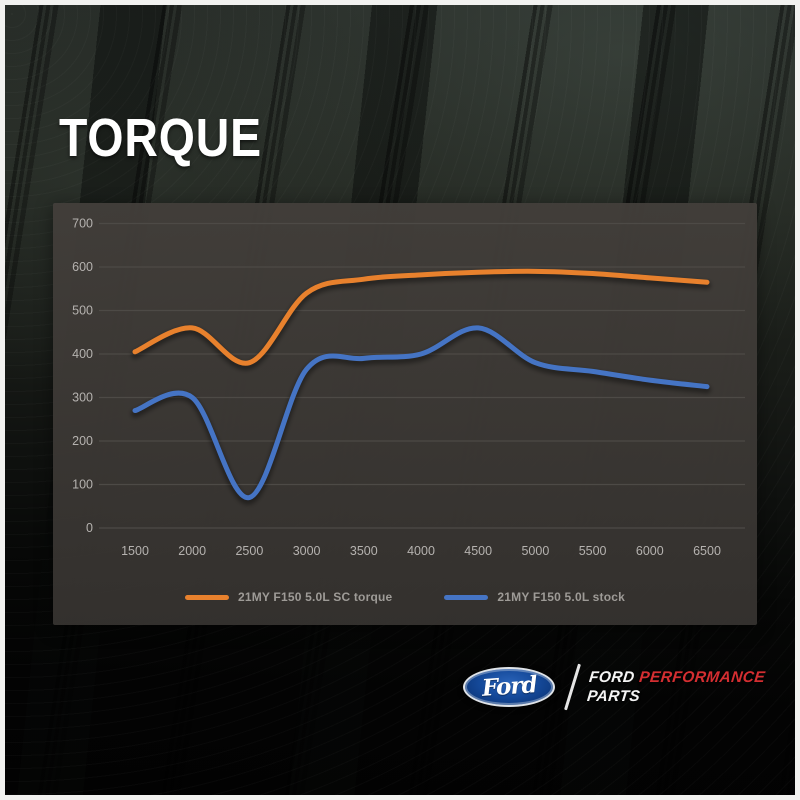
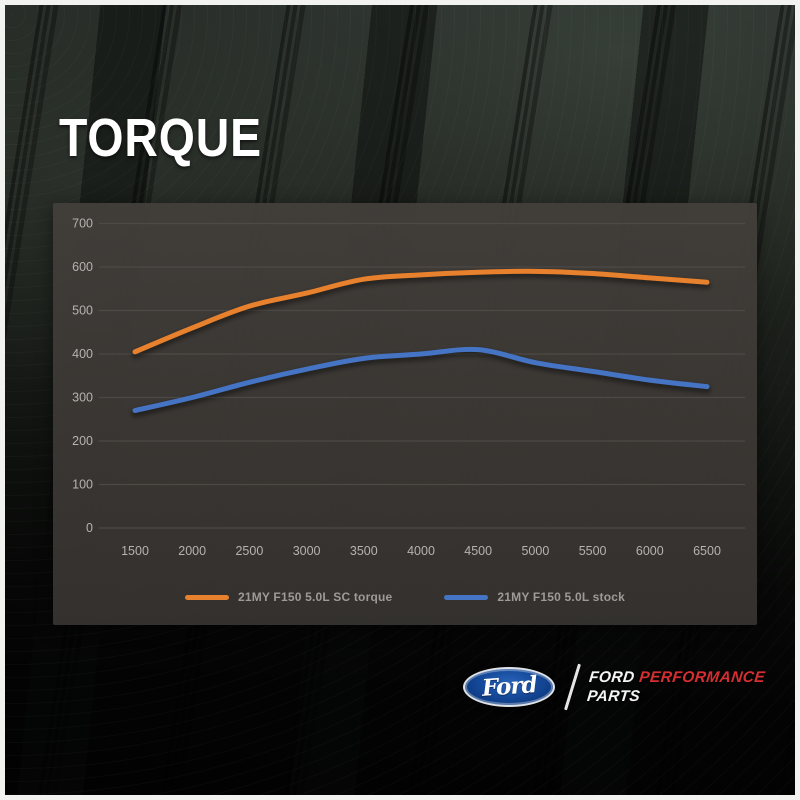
21MY F150 5.0L SC torque/2500: 380 -> 510
21MY F150 5.0L stock/2500: 70 -> 340
21MY F150 5.0L stock/4500: 460 -> 410
